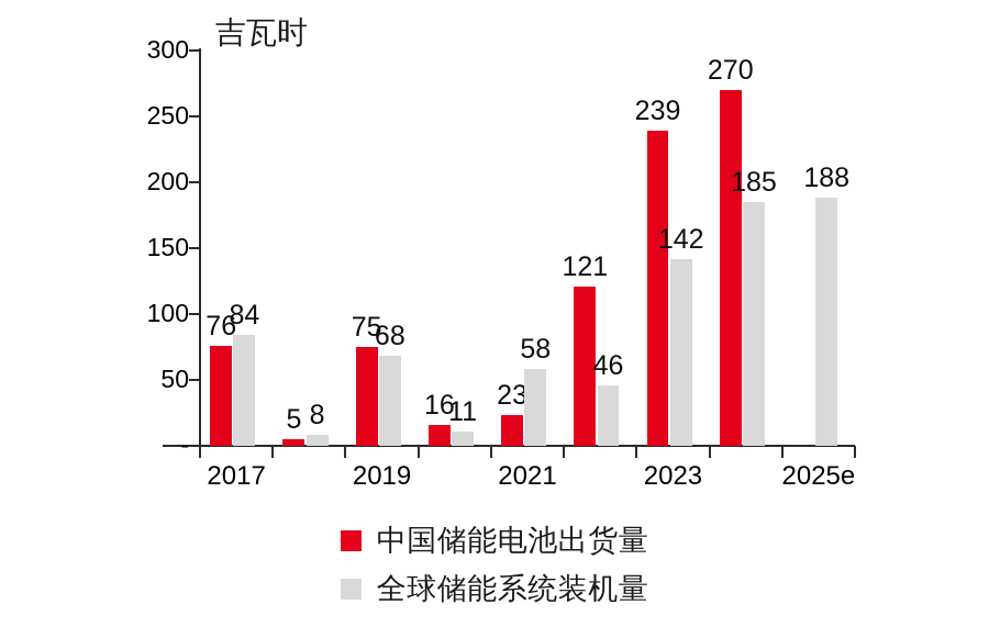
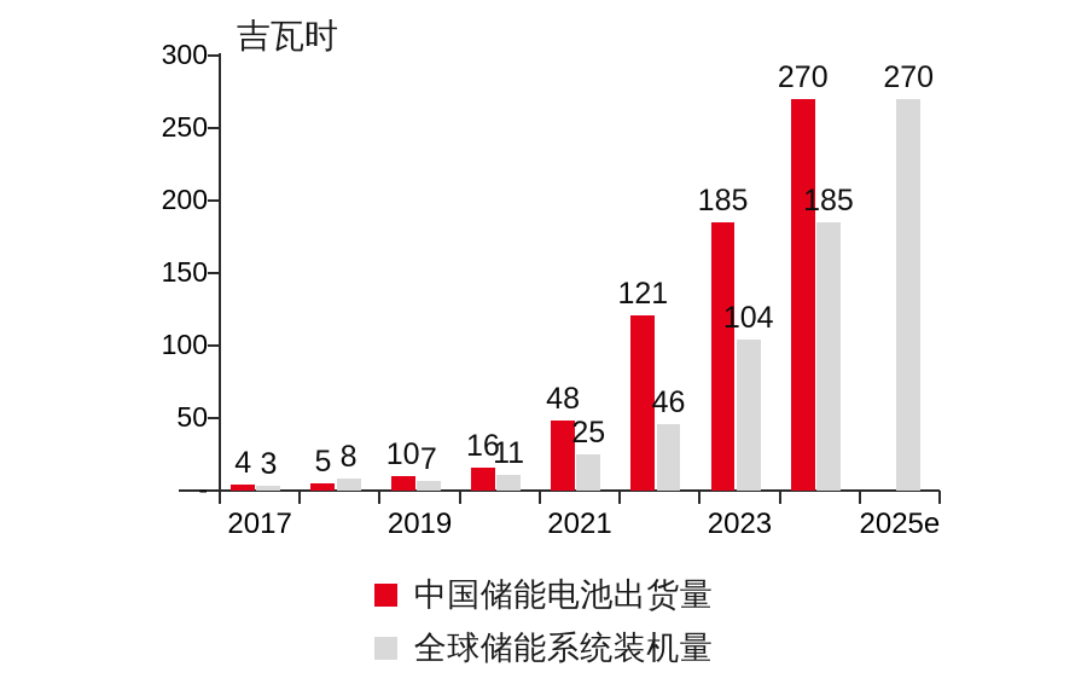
中国储能电池出货量/2017: 76 -> 4
全球储能系统装机量/2017: 84 -> 3
中国储能电池出货量/2019: 75 -> 10
全球储能系统装机量/2019: 68 -> 7
中国储能电池出货量/2021: 23 -> 48
全球储能系统装机量/2021: 58 -> 25
中国储能电池出货量/2023: 239 -> 185
全球储能系统装机量/2023: 142 -> 104
全球储能系统装机量/2025e: 188 -> 270
